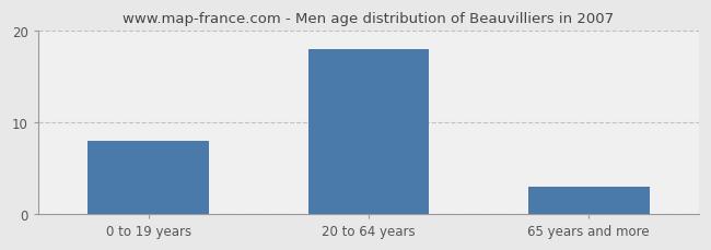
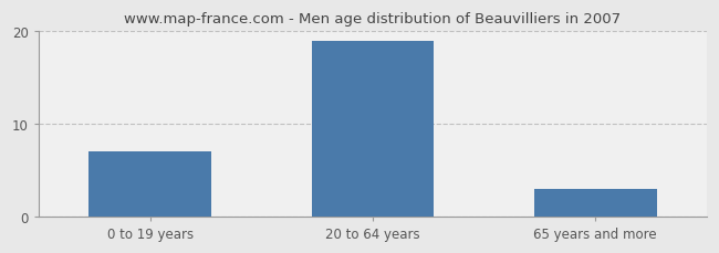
0 to 19 years: 8 -> 7
20 to 64 years: 18 -> 19
